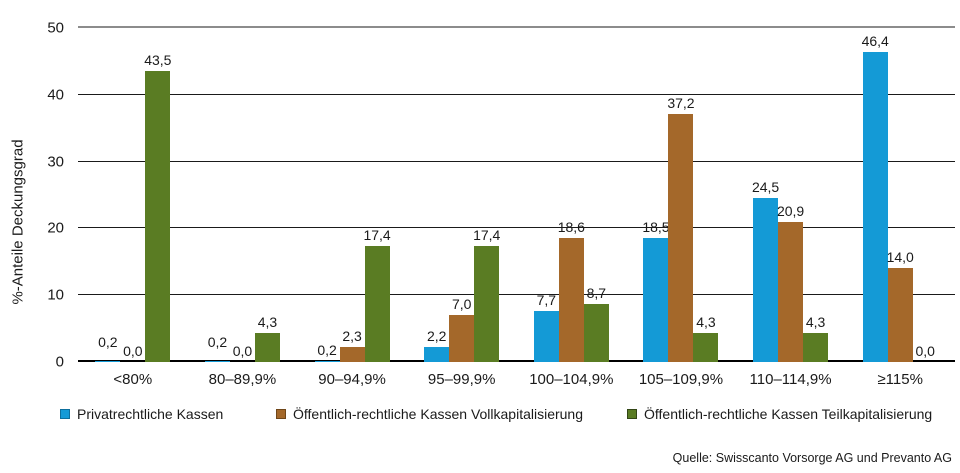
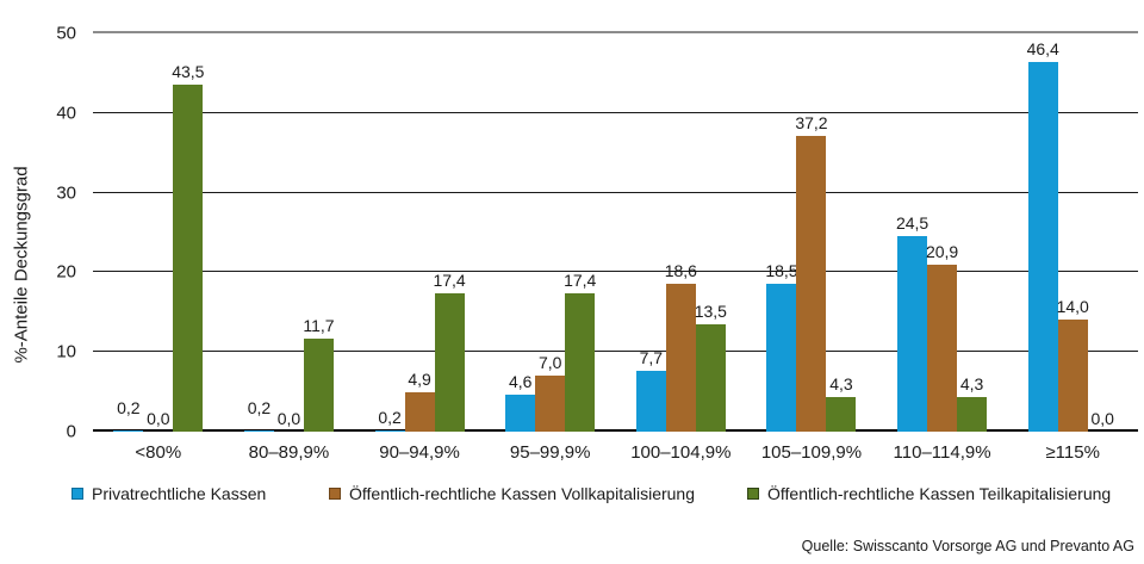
Öffentlich-rechtliche Kassen Teilkapitalisierung/80–89,9%: 4,3 -> 11,7
Öffentlich-rechtliche Kassen Vollkapitalisierung/90–94,9%: 2,3 -> 4,9
Privatrechtliche Kassen/95–99,9%: 2,2 -> 4,6
Öffentlich-rechtliche Kassen Teilkapitalisierung/100–104,9%: 8,7 -> 13,5
